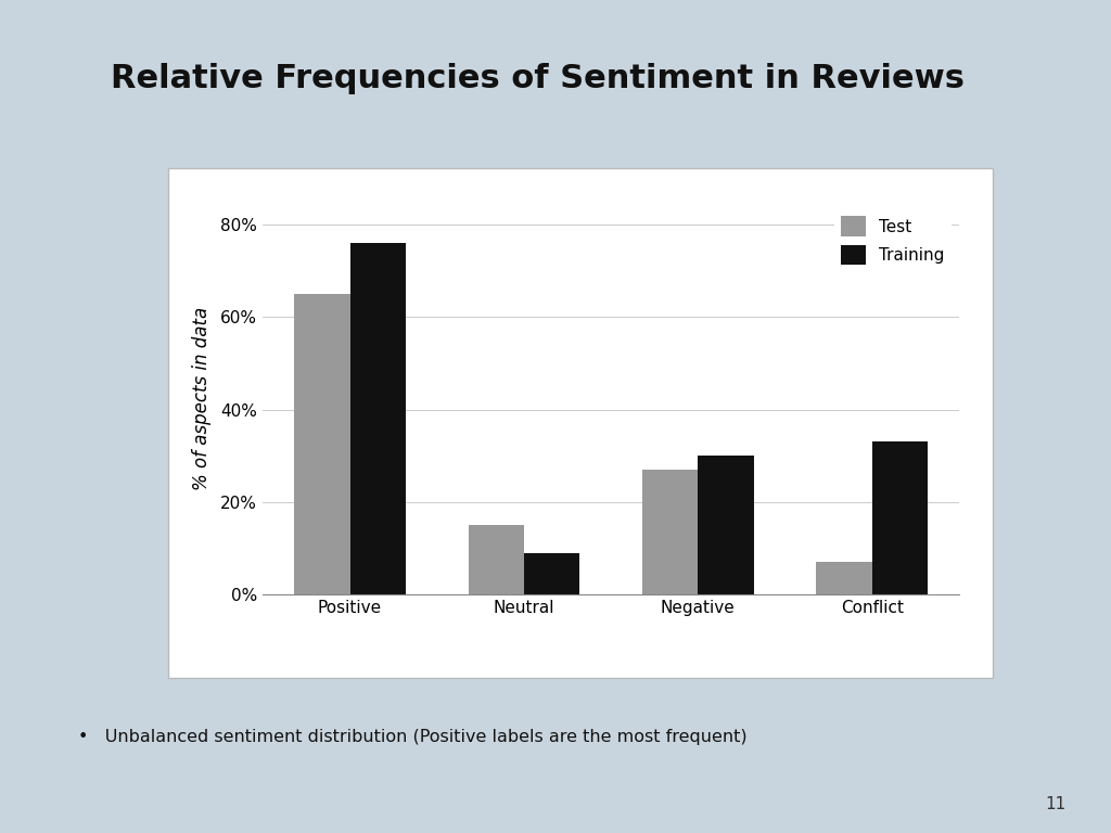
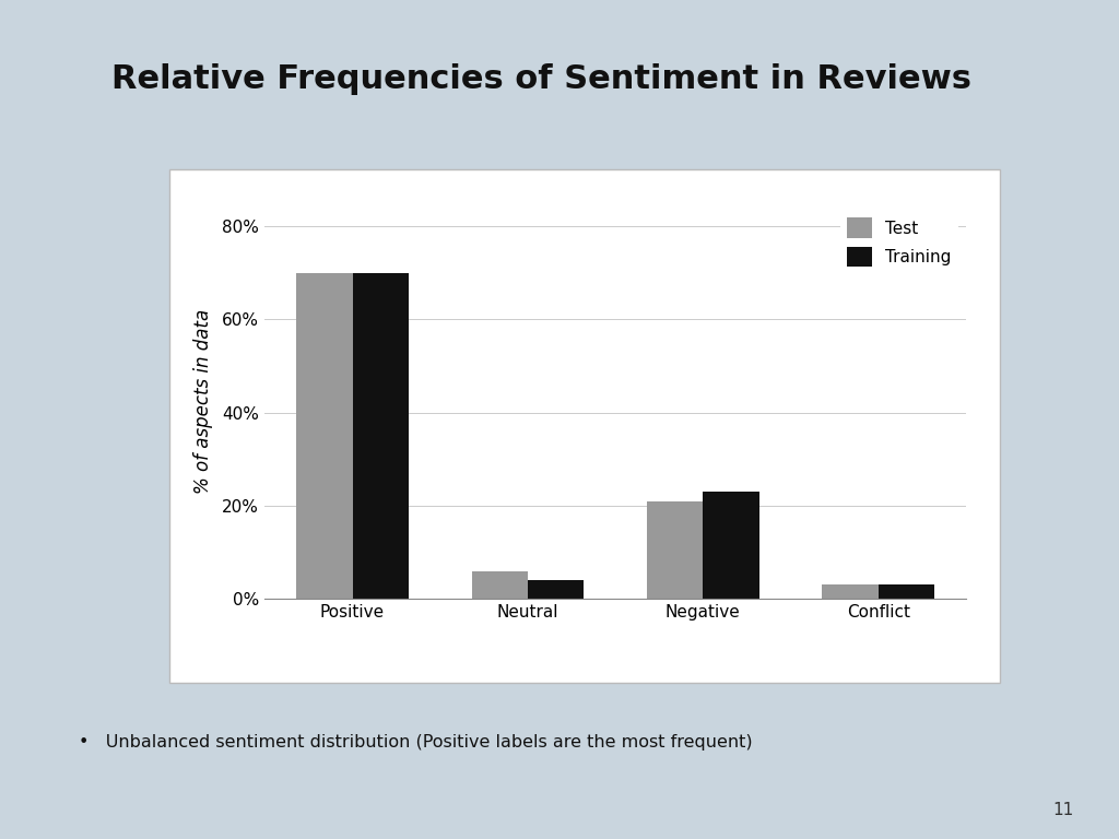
Test/Positive: 65% -> 70%
Training/Positive: 76% -> 70%
Test/Neutral: 15% -> 6%
Training/Neutral: 9% -> 4%
Test/Negative: 27% -> 21%
Training/Negative: 30% -> 23%
Test/Conflict: 7% -> 3%
Training/Conflict: 33% -> 3%
